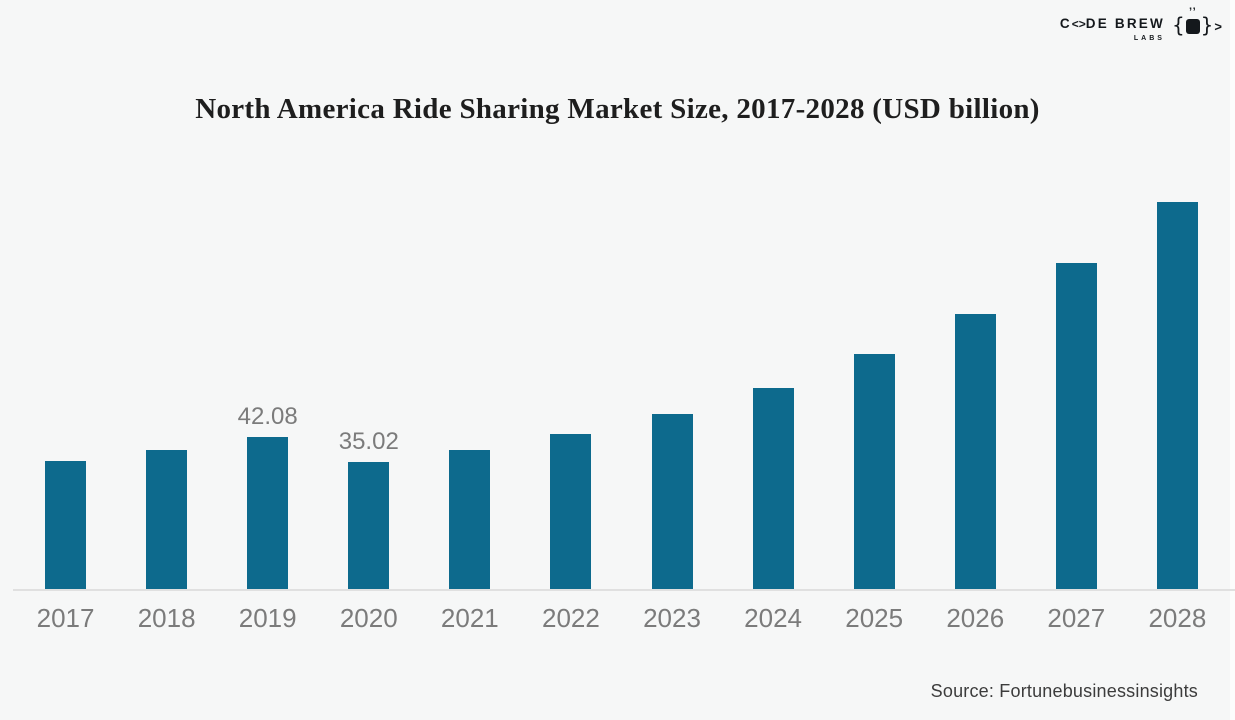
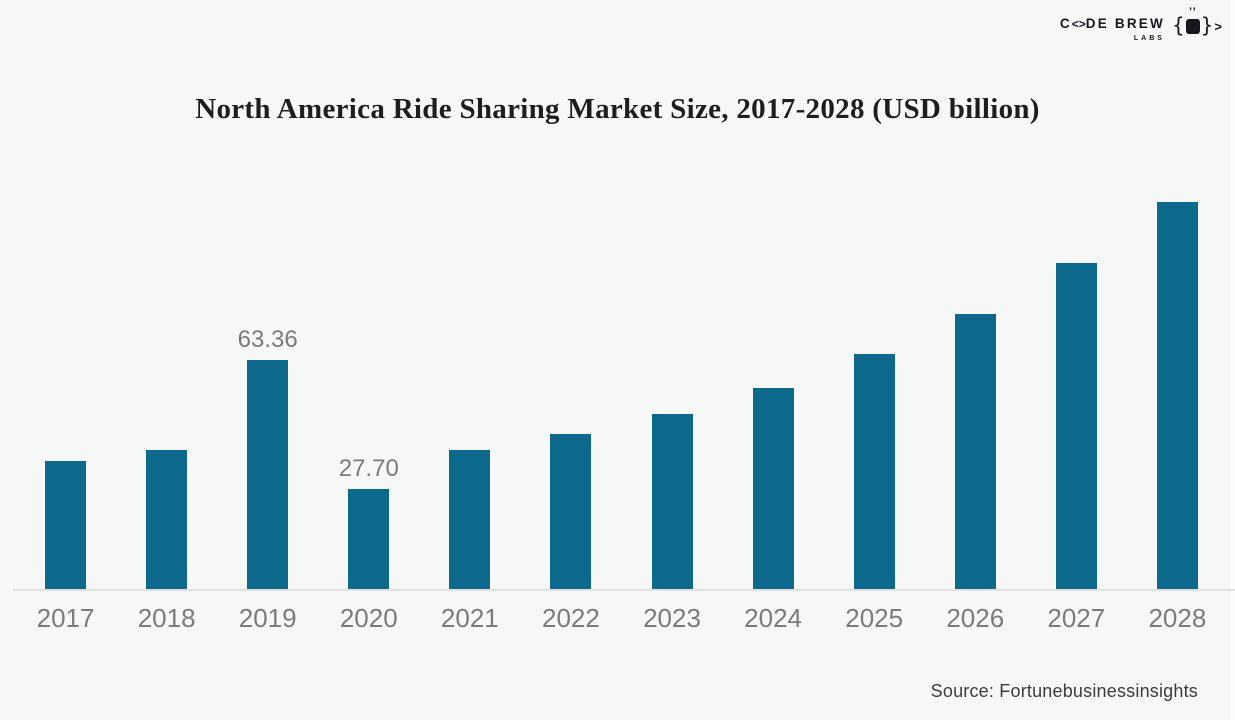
2019: 42.08 -> 63.36
2020: 35.02 -> 27.70
